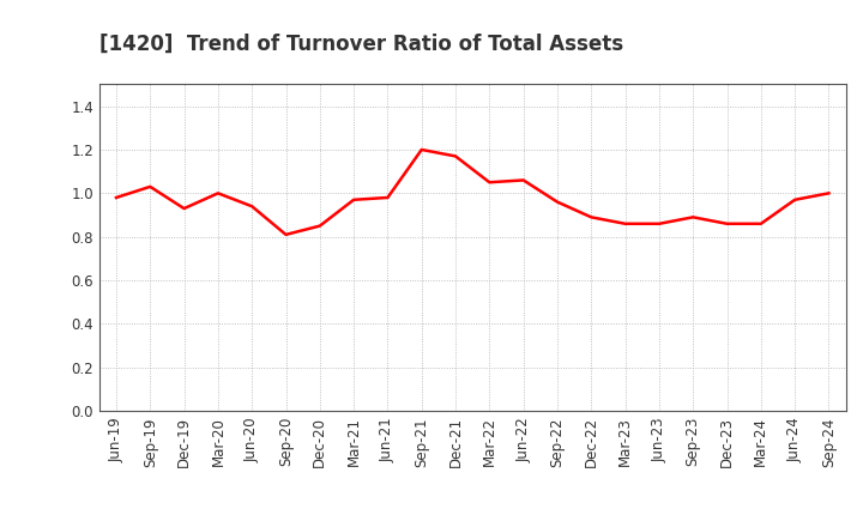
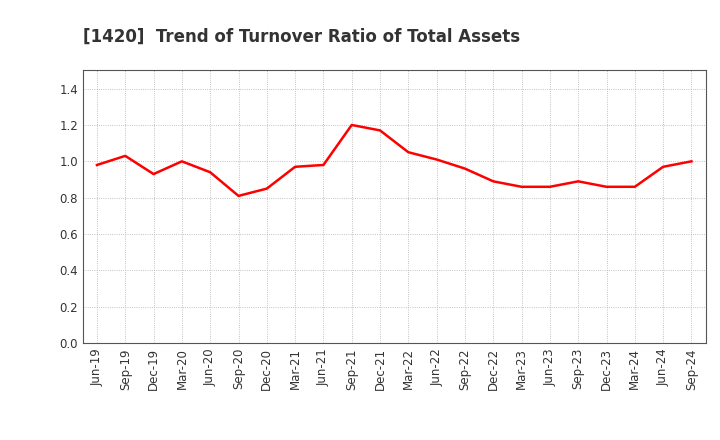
Jun-22: 1.06 -> 1.01
